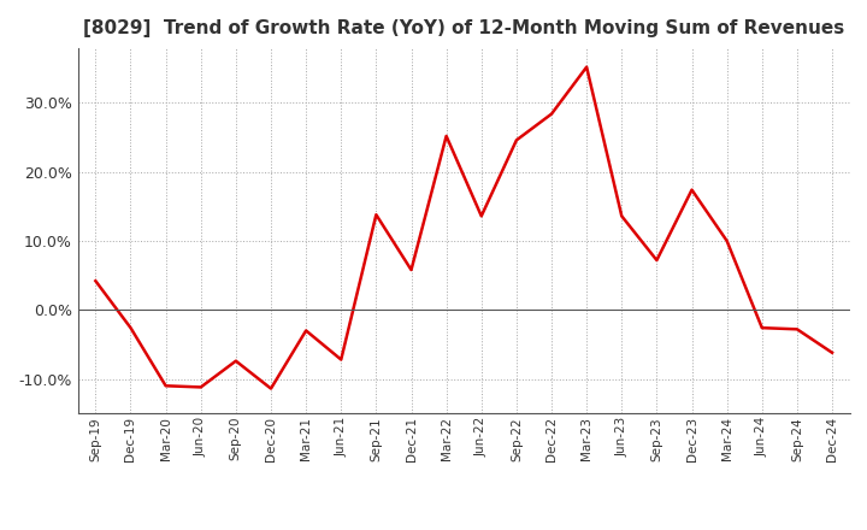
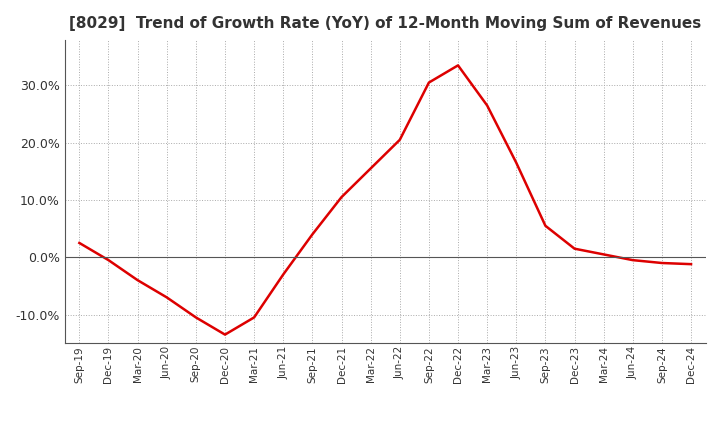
Sep-19: 4.2% -> 2.5%
Dec-19: -2.6% -> -0.5%
Mar-20: -11.0% -> -4.0%
Jun-20: -11.2% -> -7.0%
Sep-20: -7.4% -> -10.5%
Dec-20: -11.4% -> -13.5%
Mar-21: -3.0% -> -10.5%
Jun-21: -7.2% -> -3.0%
Sep-21: 13.8% -> 4.0%
Dec-21: 5.8% -> 10.5%
Mar-22: 25.2% -> 15.5%
Jun-22: 13.6% -> 20.5%
Sep-22: 24.6% -> 30.5%
Dec-22: 28.4% -> 33.5%
Mar-23: 35.2% -> 26.5%
Jun-23: 13.6% -> 16.5%
Sep-23: 7.2% -> 5.5%
Dec-23: 17.4% -> 1.5%
Mar-24: 10.0% -> 0.5%
Jun-24: -2.6% -> -0.5%
Sep-24: -2.8% -> -1.0%
Dec-24: -6.2% -> -1.2%
